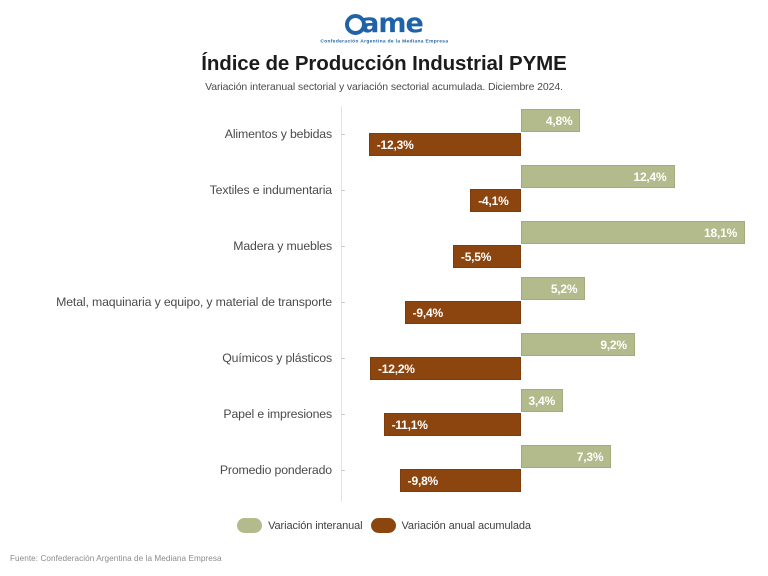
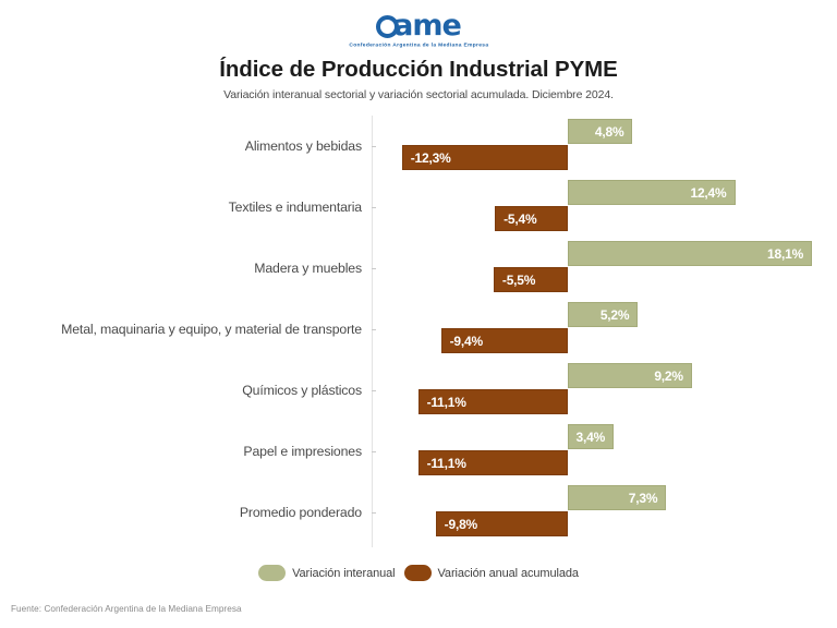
Variación anual acumulada/Textiles e indumentaria: -4,1% -> -5,4%
Variación anual acumulada/Químicos y plásticos: -12,2% -> -11,1%
